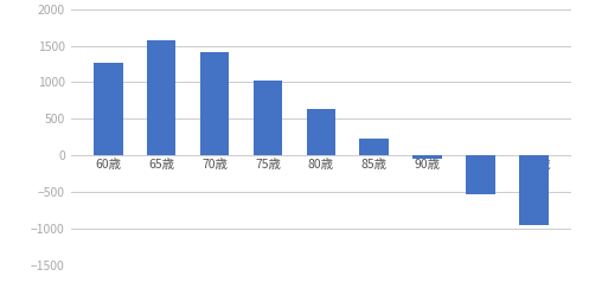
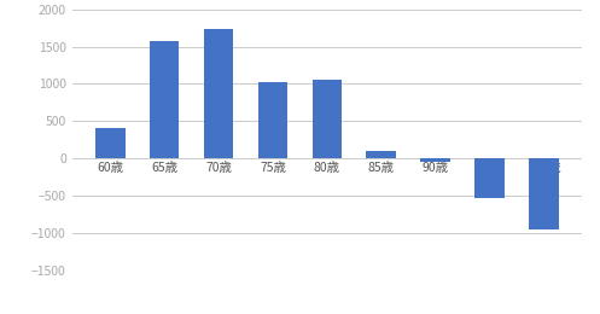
60歳: 1270 -> 400
70歳: 1420 -> 1740
80歳: 630 -> 1060
85歳: 230 -> 100
